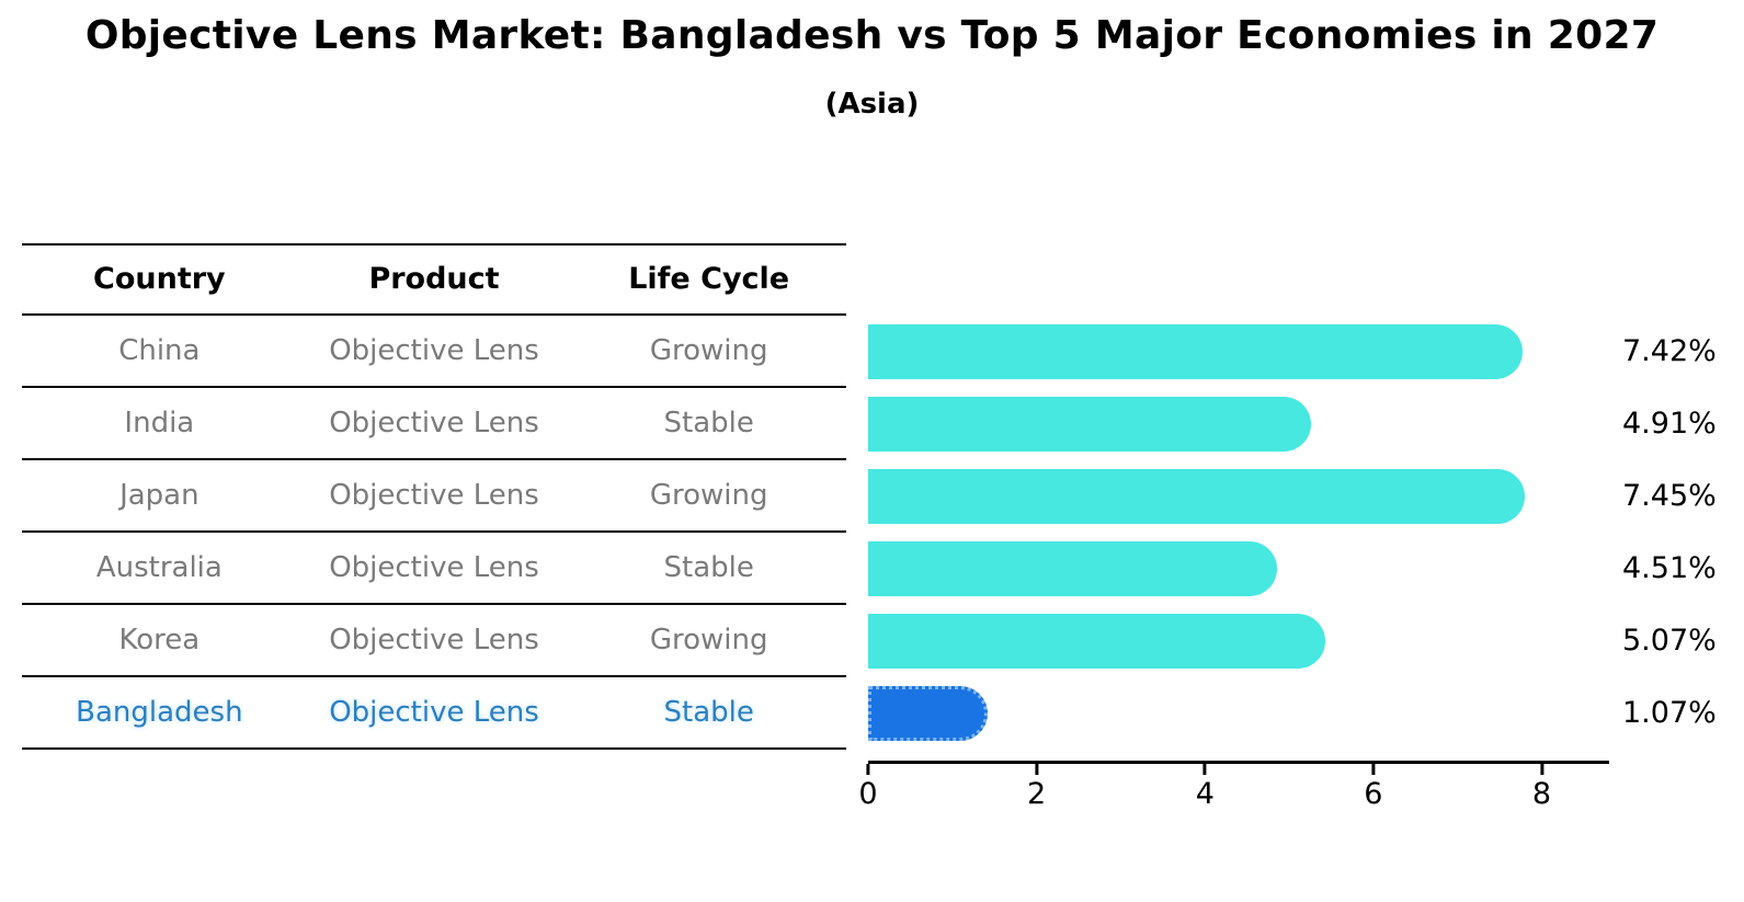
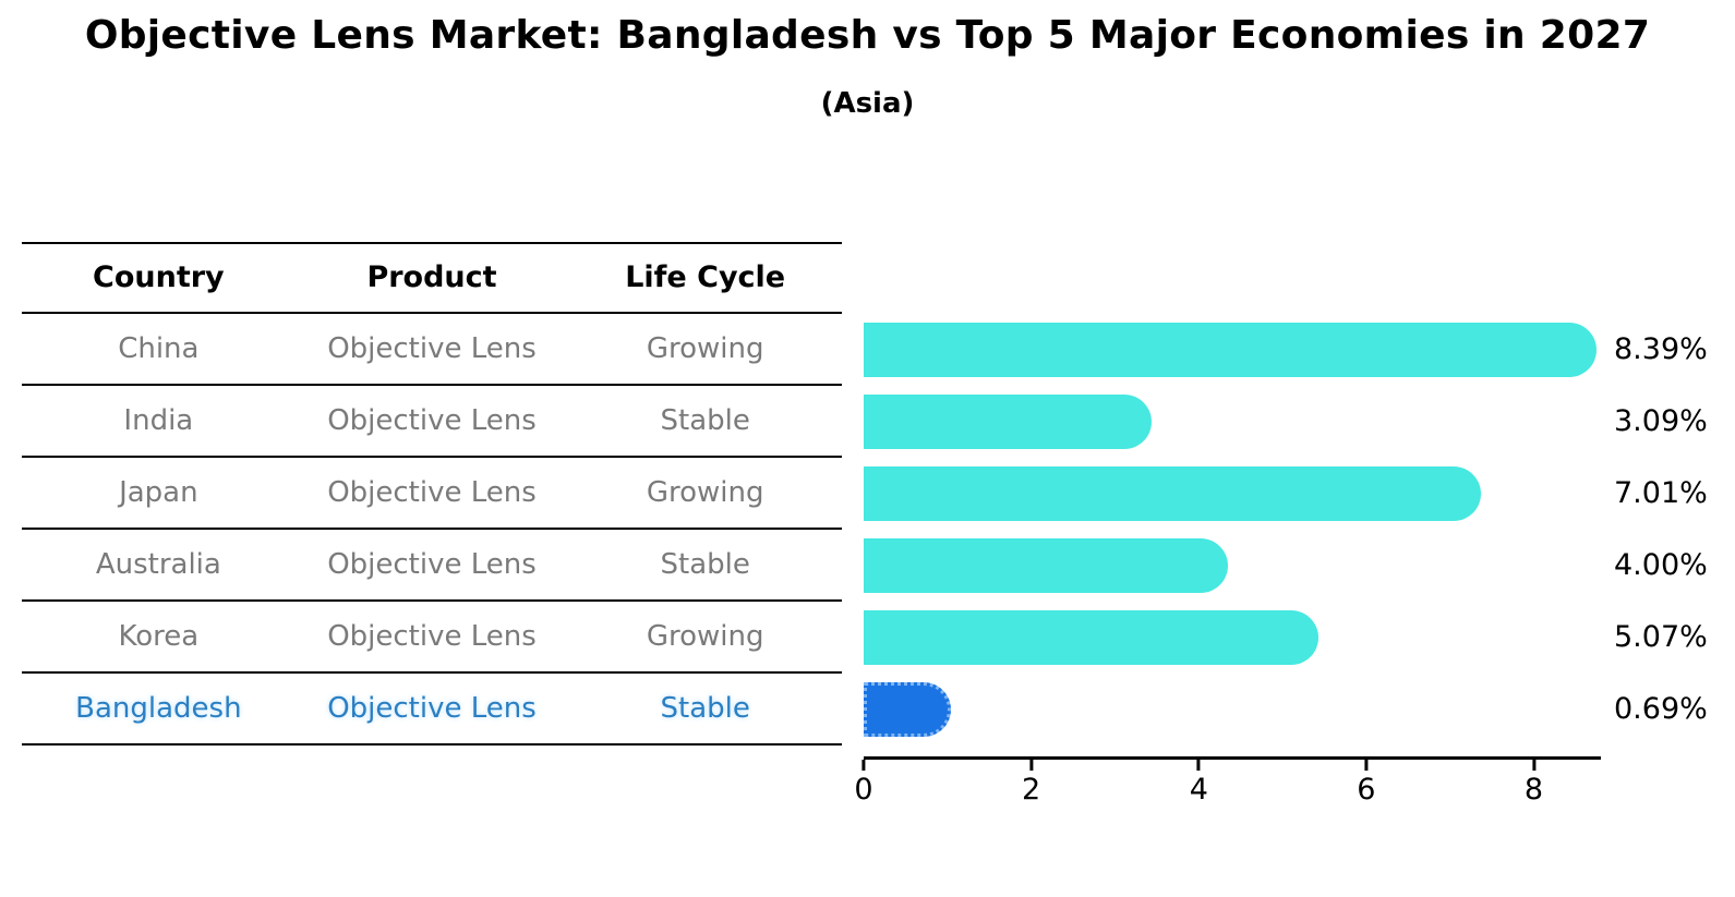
China: 7.42% -> 8.39%
India: 4.91% -> 3.09%
Japan: 7.45% -> 7.01%
Australia: 4.51% -> 4.00%
Bangladesh: 1.07% -> 0.69%
